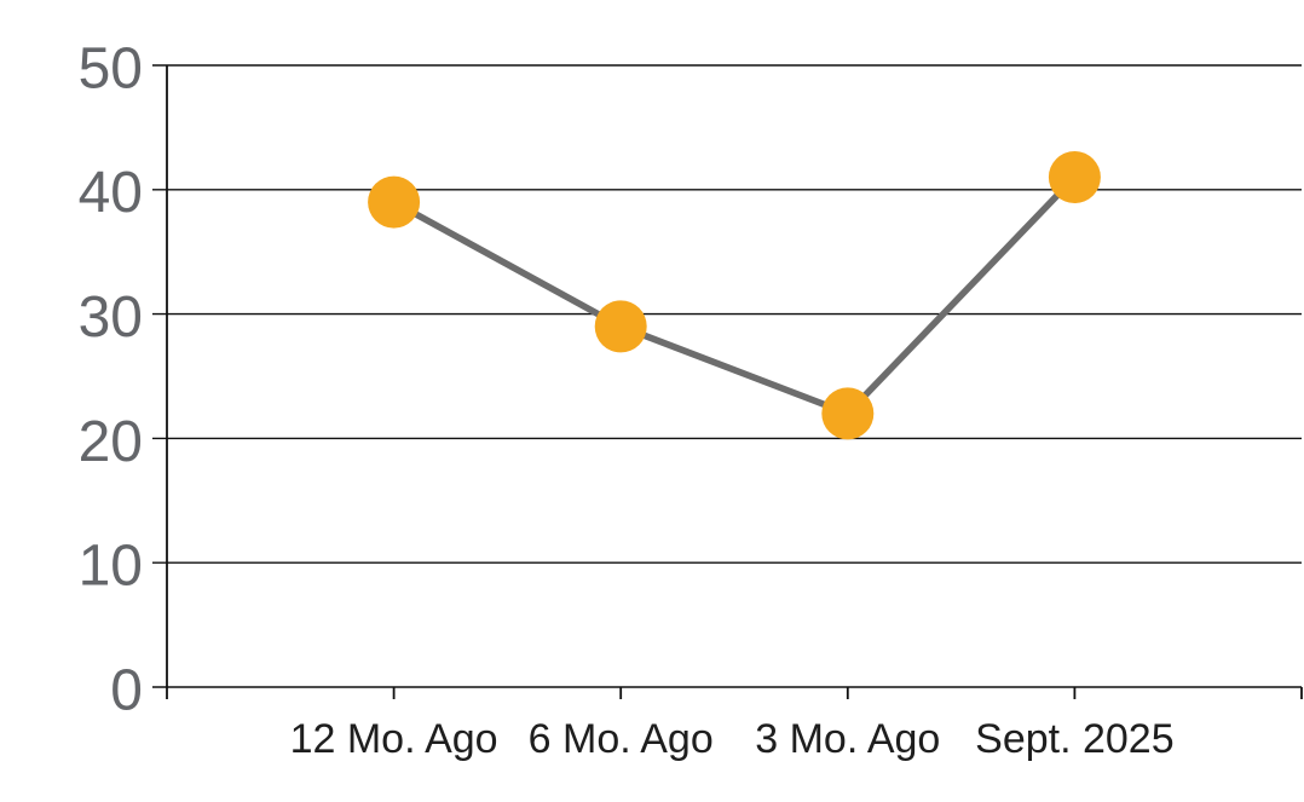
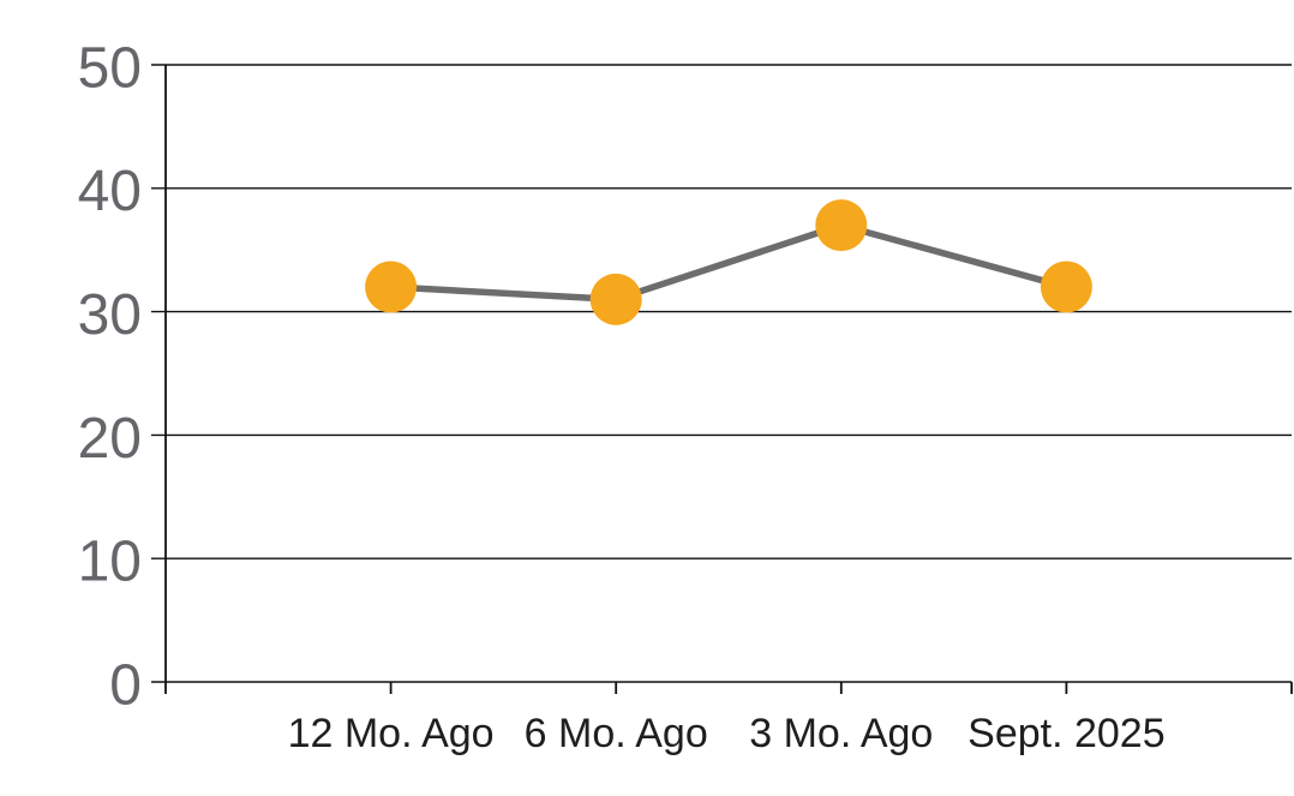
12 Mo. Ago: 39 -> 32
6 Mo. Ago: 29 -> 31
3 Mo. Ago: 22 -> 37
Sept. 2025: 41 -> 32
